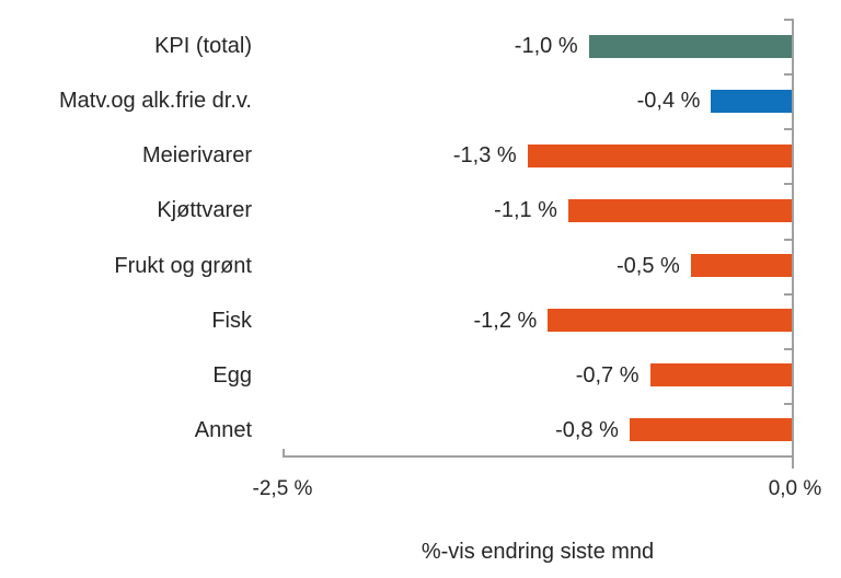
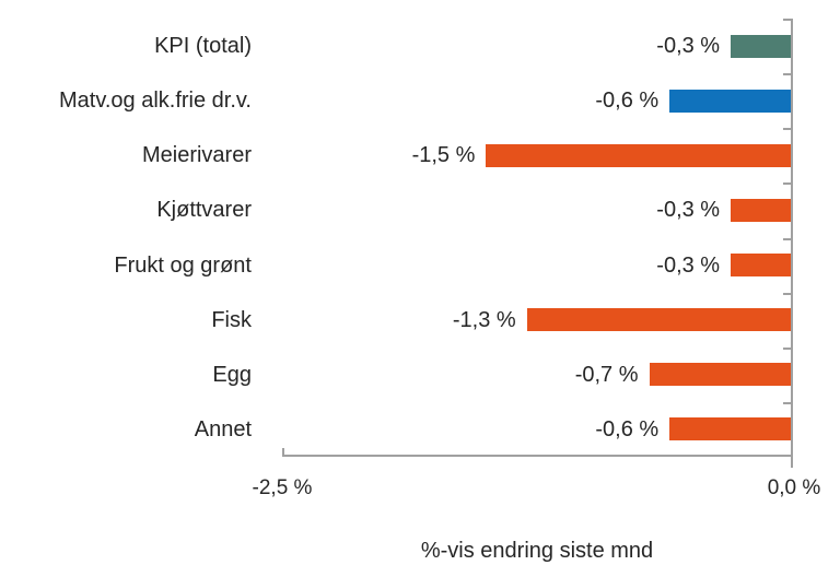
KPI (total): -1,0 -> -0,3
Matv.og alk.frie dr.v.: -0,4 -> -0,6
Meierivarer: -1,3 -> -1,5
Kjøttvarer: -1,1 -> -0,3
Frukt og grønt: -0,5 -> -0,3
Fisk: -1,2 -> -1,3
Annet: -0,8 -> -0,6
